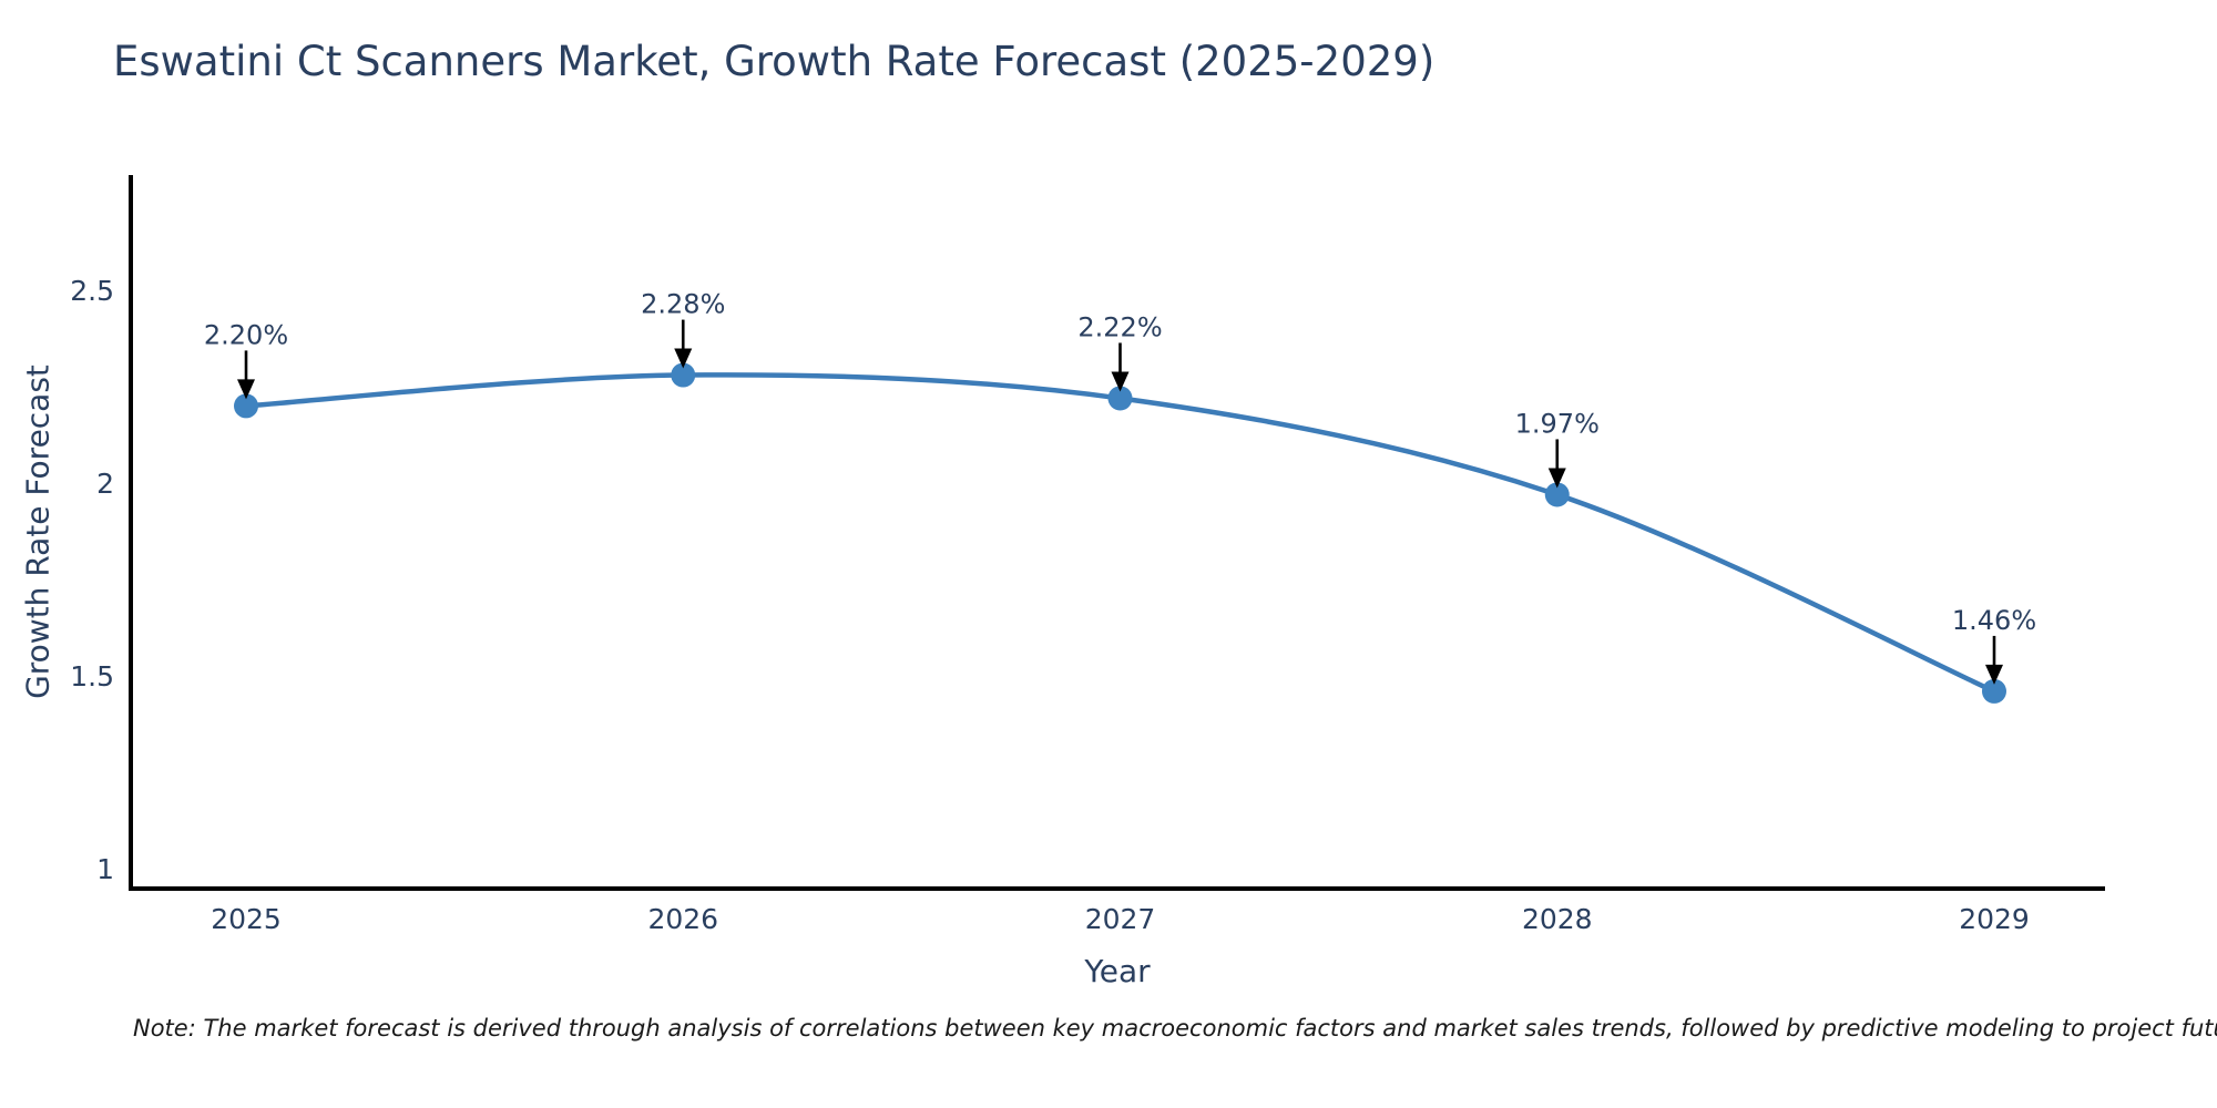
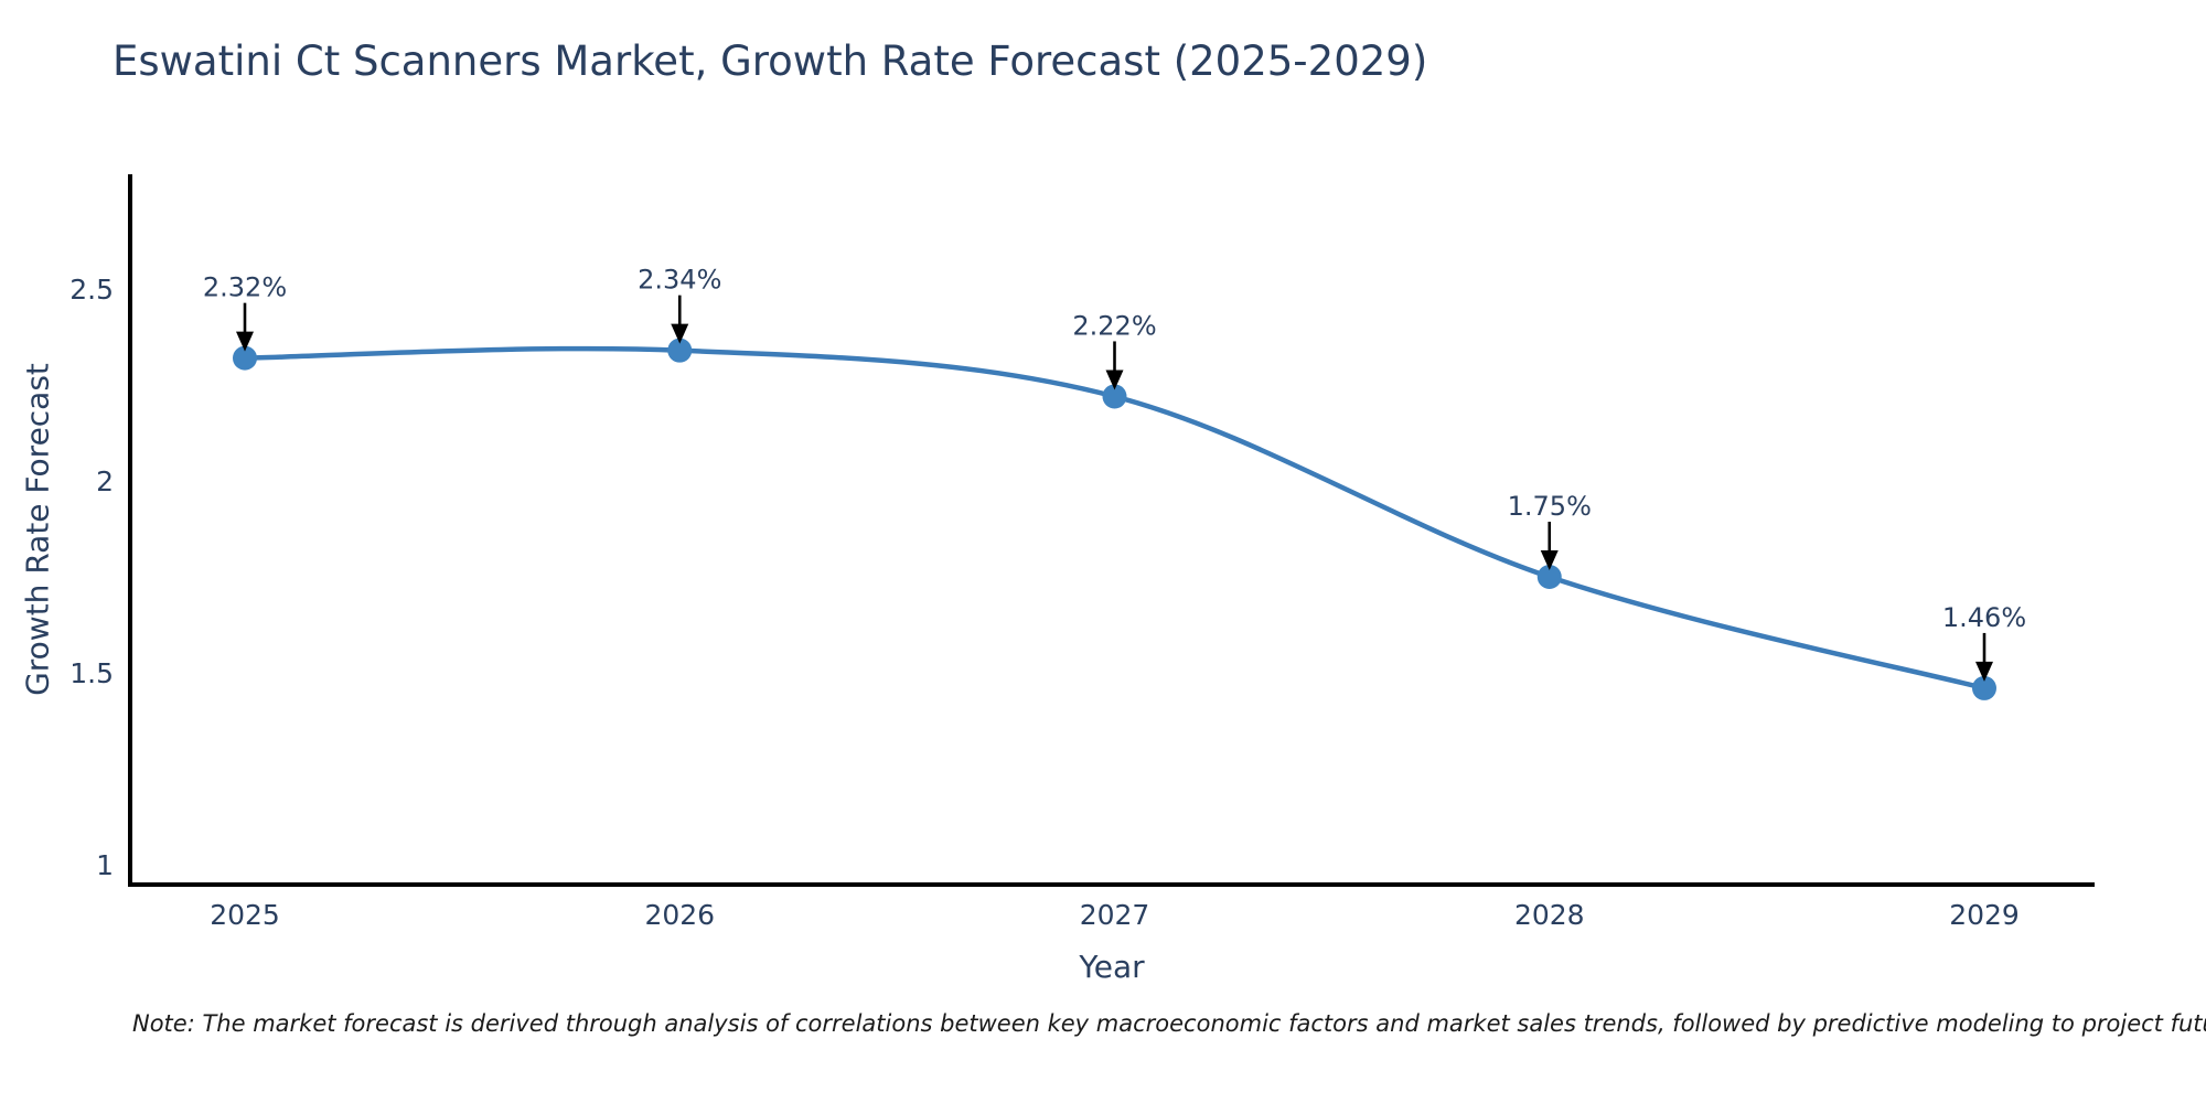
2025: 2.20% -> 2.32%
2026: 2.28% -> 2.34%
2028: 1.97% -> 1.75%
